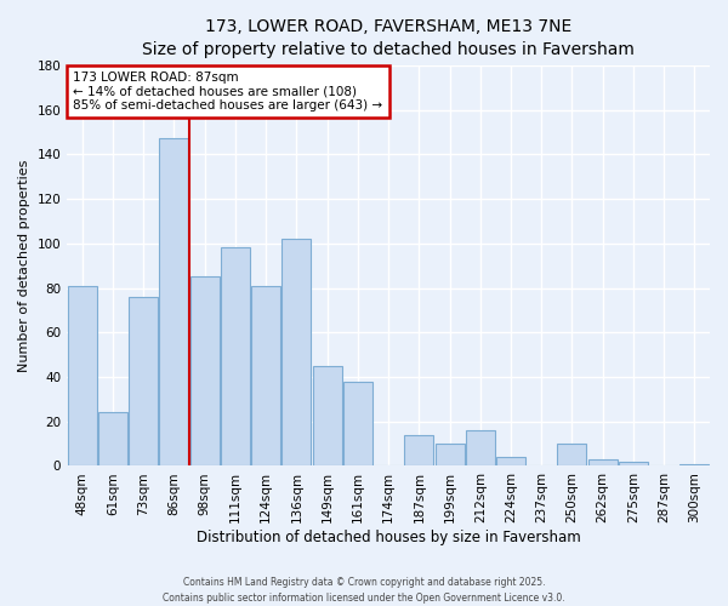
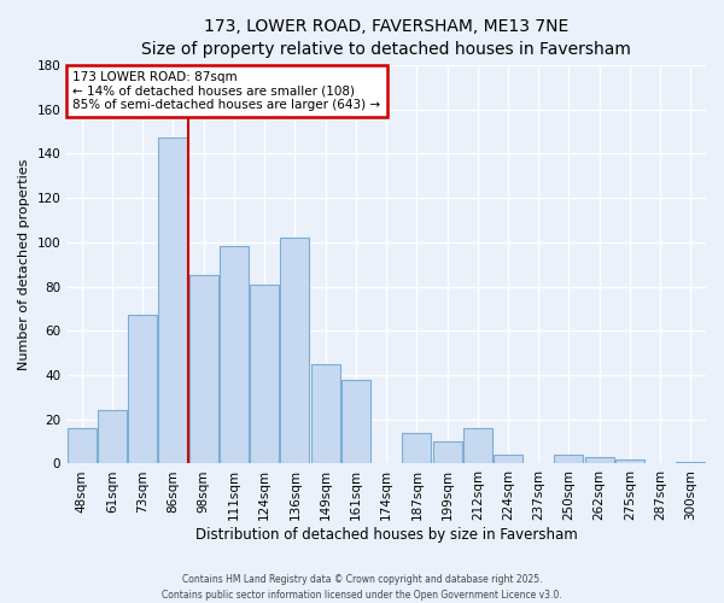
48sqm: 81 -> 16
73sqm: 76 -> 67
250sqm: 10 -> 4
